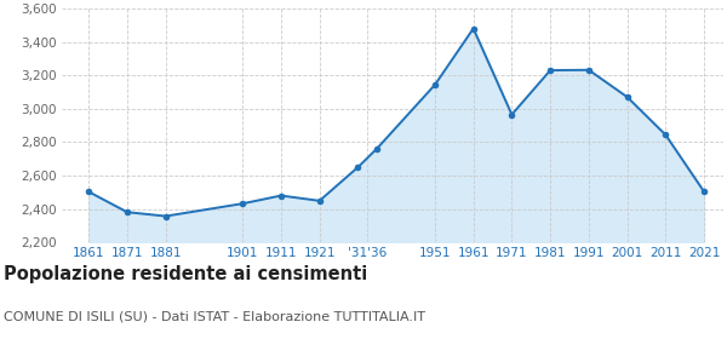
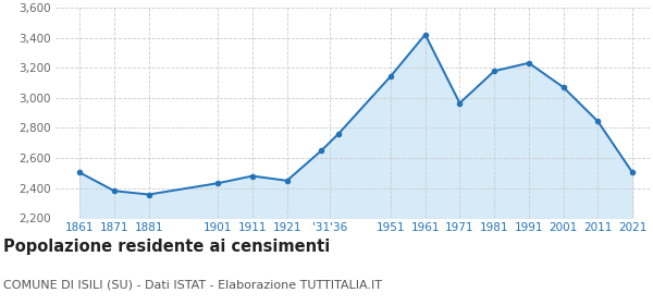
1961: 3,480 -> 3,420
1981: 3,230 -> 3,180
